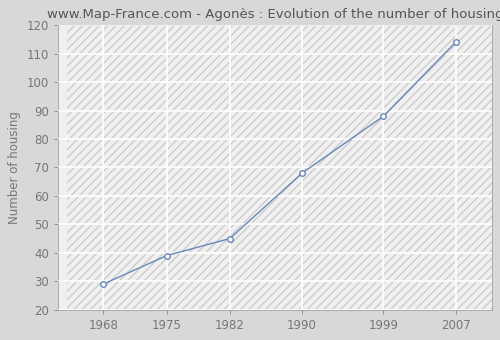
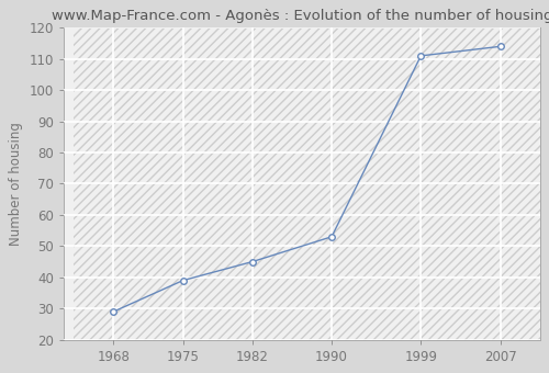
1990: 68 -> 53
1999: 88 -> 111
